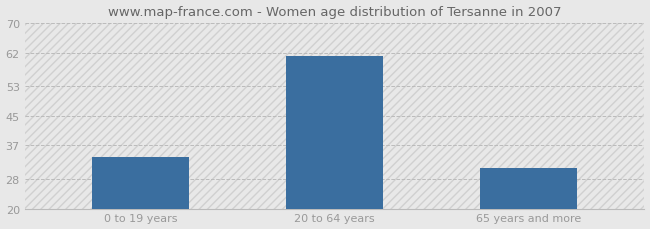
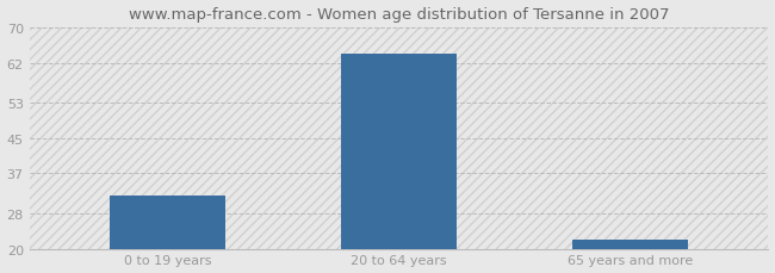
0 to 19 years: 34 -> 32
20 to 64 years: 61 -> 64
65 years and more: 31 -> 22
